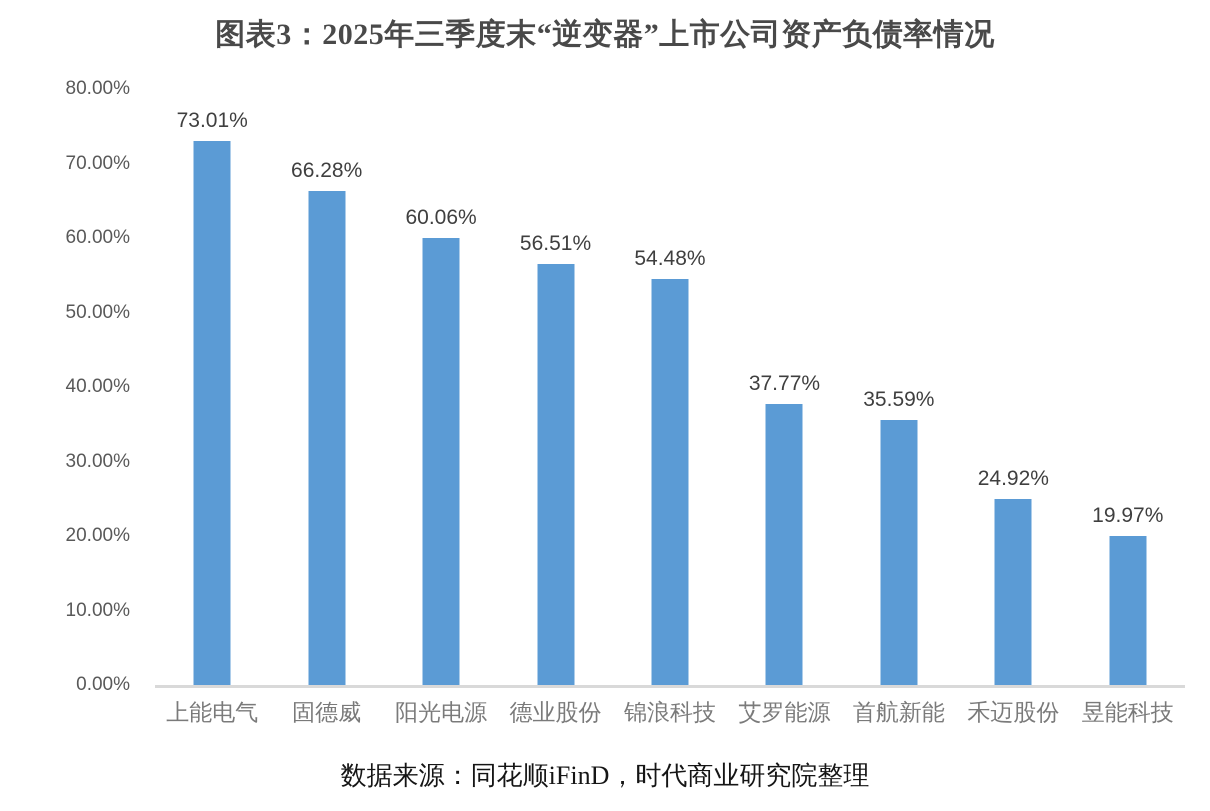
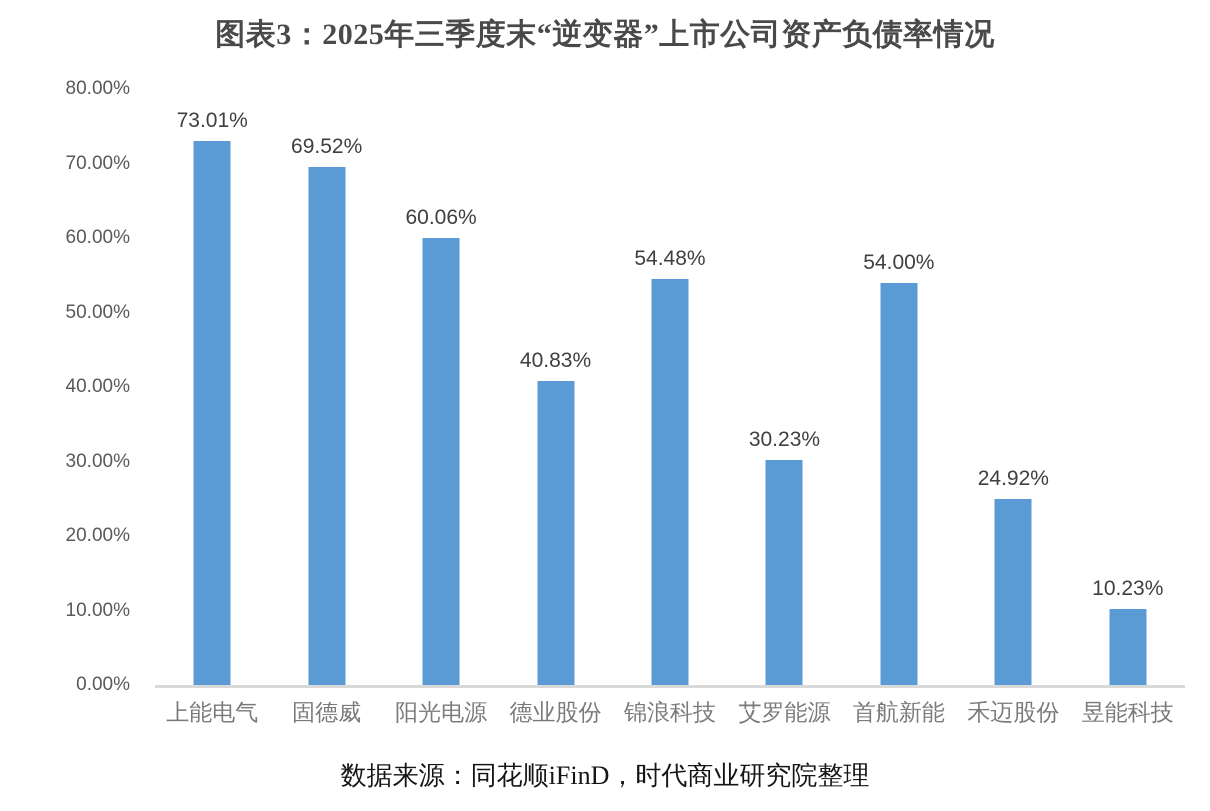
固德威: 66.28% -> 69.52%
德业股份: 56.51% -> 40.83%
艾罗能源: 37.77% -> 30.23%
首航新能: 35.59% -> 54.00%
昱能科技: 19.97% -> 10.23%
